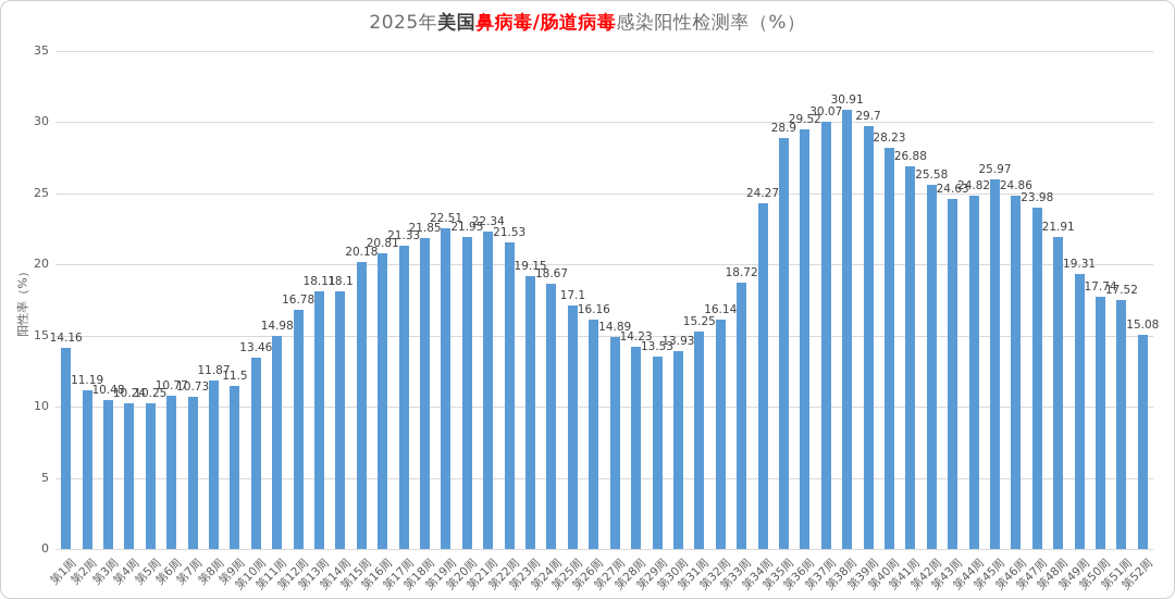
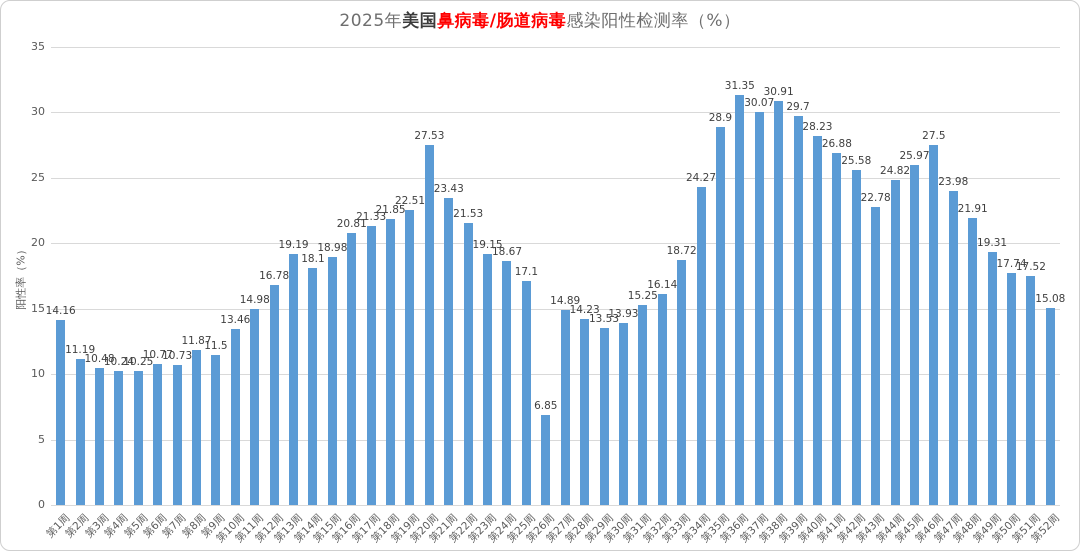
第13周: 18.11 -> 19.19
第15周: 20.18 -> 18.98
第20周: 21.95 -> 27.53
第21周: 22.34 -> 23.43
第26周: 16.16 -> 6.85
第36周: 29.52 -> 31.35
第43周: 24.63 -> 22.78
第46周: 24.86 -> 27.5
